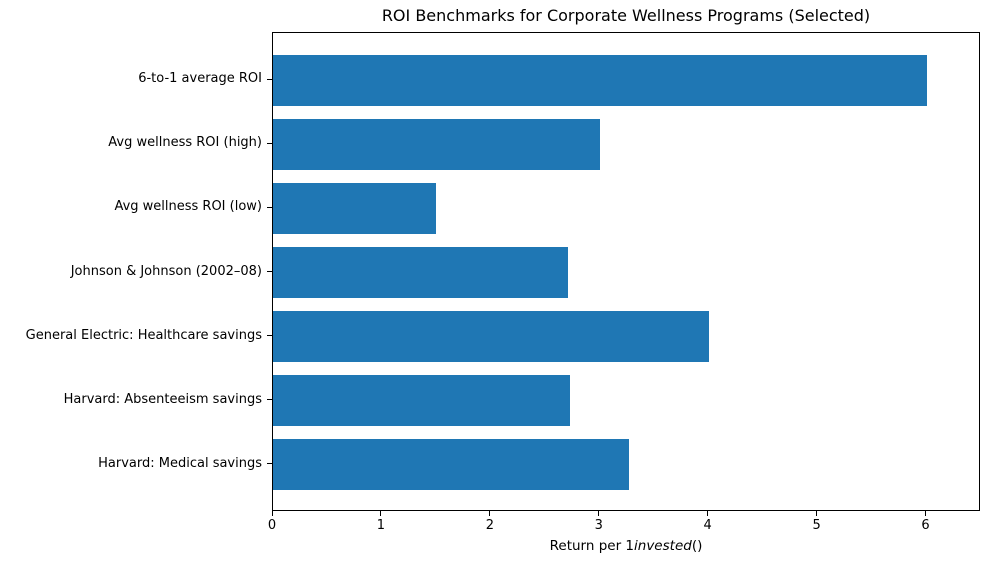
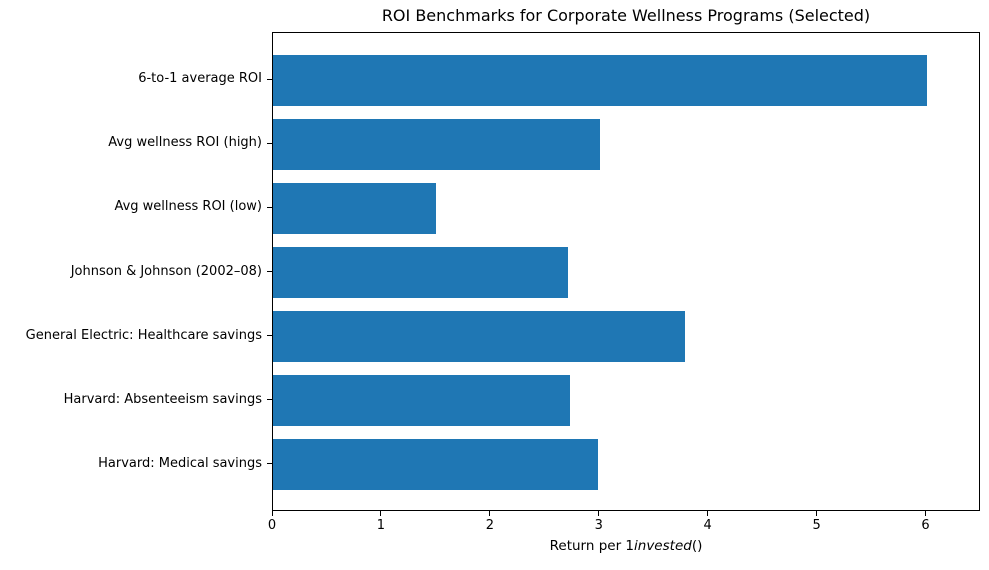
General Electric: Healthcare savings: 4.00 -> 3.78
Harvard: Medical savings: 3.27 -> 2.98
